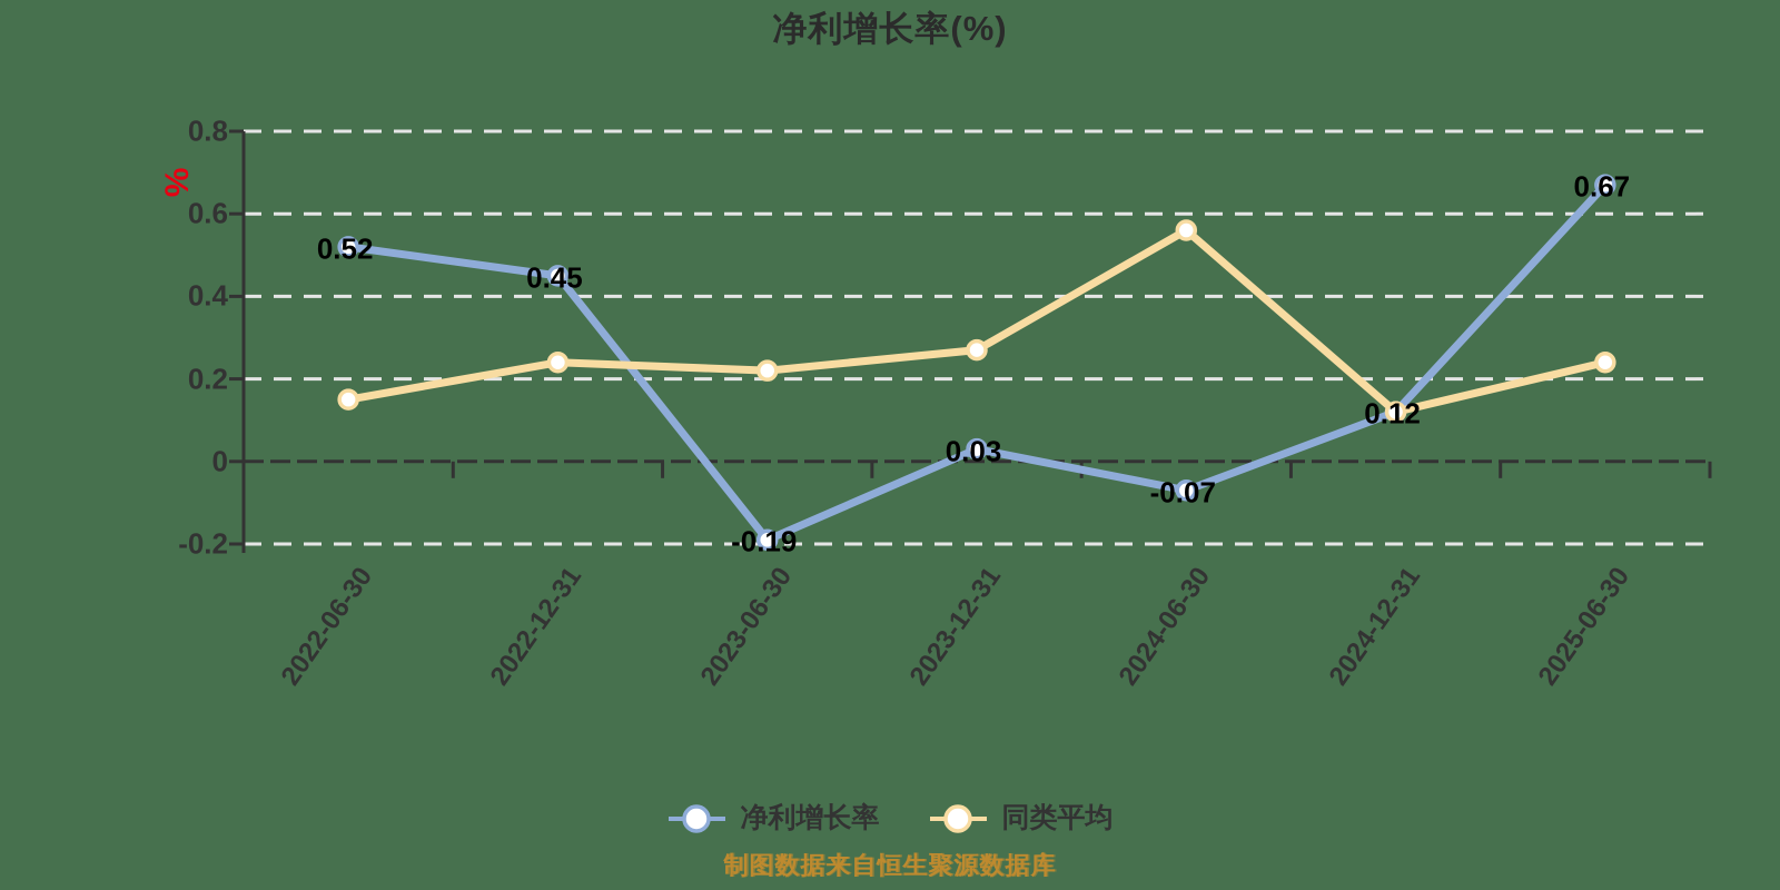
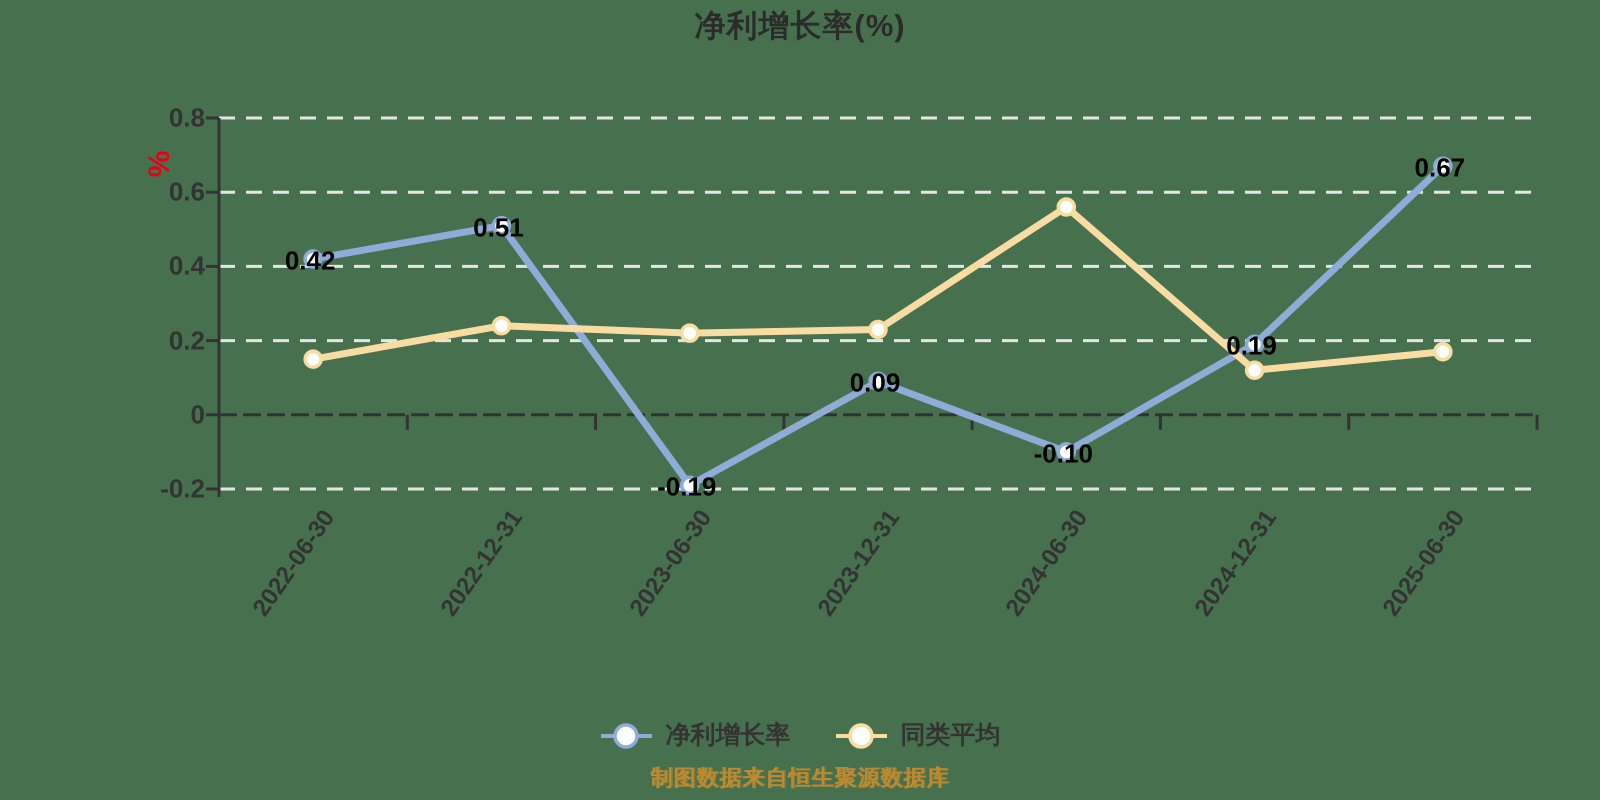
净利增长率/2022-06-30: 0.52 -> 0.42
净利增长率/2022-12-31: 0.45 -> 0.51
净利增长率/2023-12-31: 0.03 -> 0.09
同类平均/2023-12-31: 0.27 -> 0.23
净利增长率/2024-06-30: -0.07 -> -0.10
净利增长率/2024-12-31: 0.12 -> 0.19
同类平均/2025-06-30: 0.24 -> 0.17
